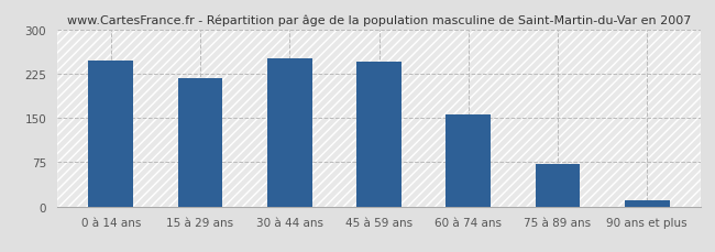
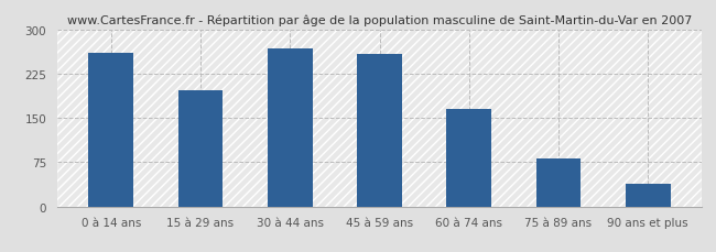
0 à 14 ans: 248 -> 260
15 à 29 ans: 218 -> 196
30 à 44 ans: 250 -> 268
45 à 59 ans: 245 -> 258
60 à 74 ans: 155 -> 166
75 à 89 ans: 72 -> 82
90 ans et plus: 10 -> 38
